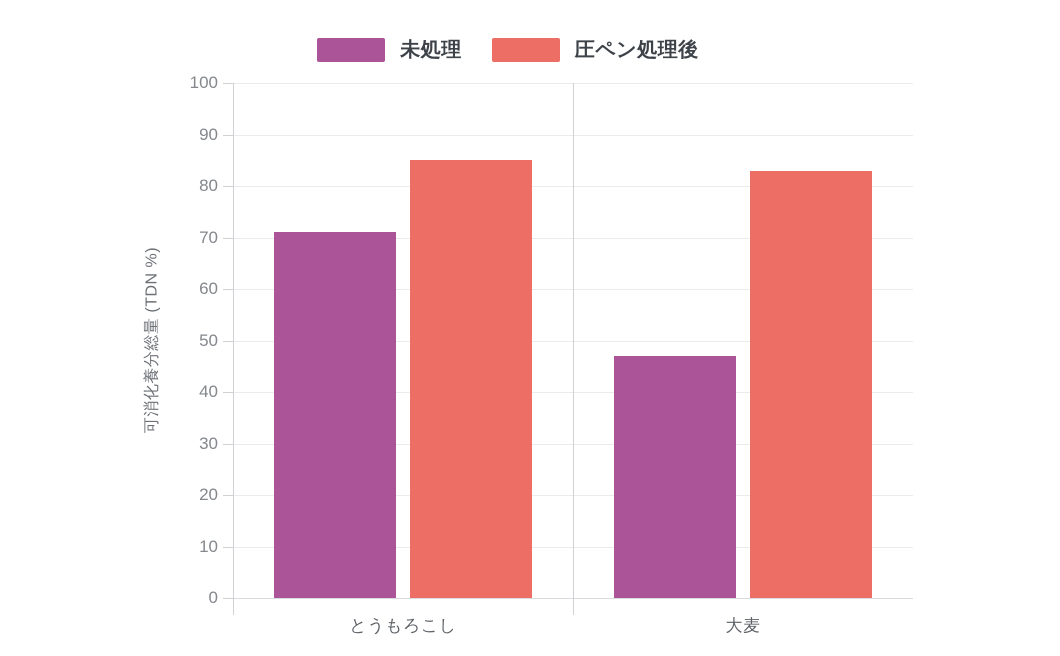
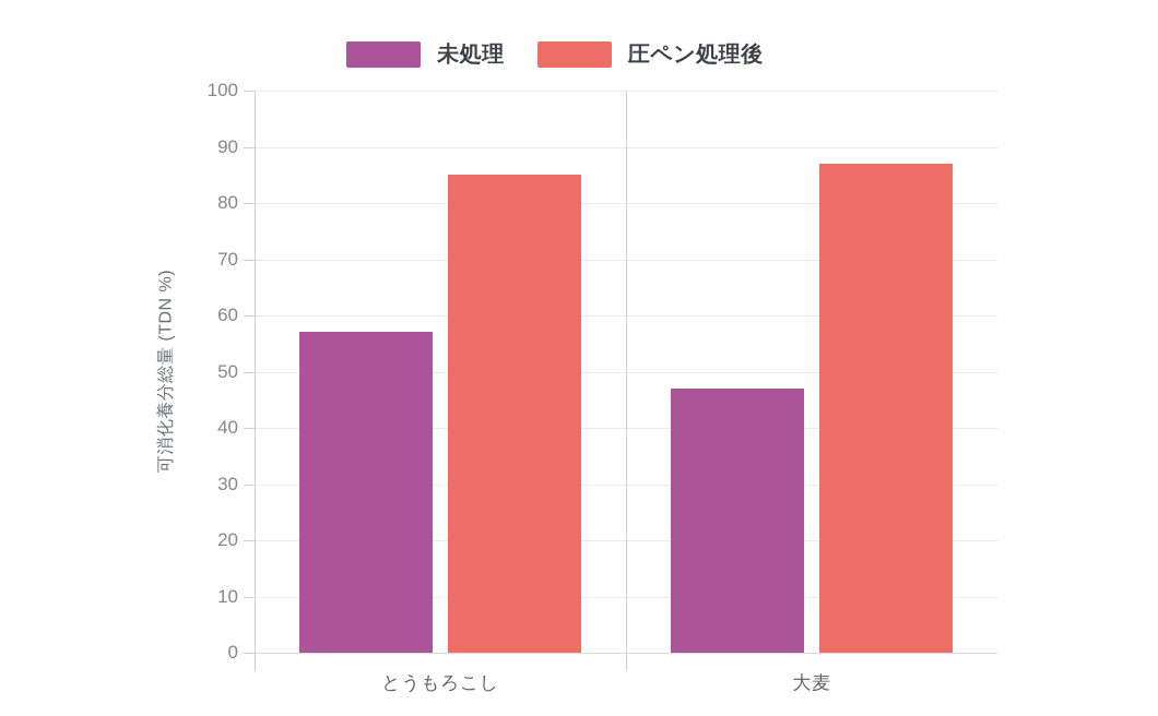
未処理/とうもろこし: 71 -> 57
圧ペン処理後/大麦: 83 -> 87
